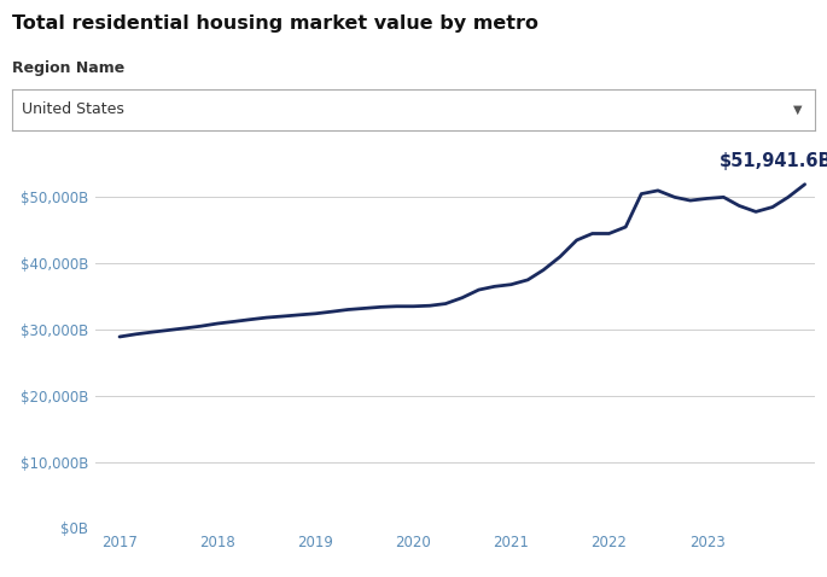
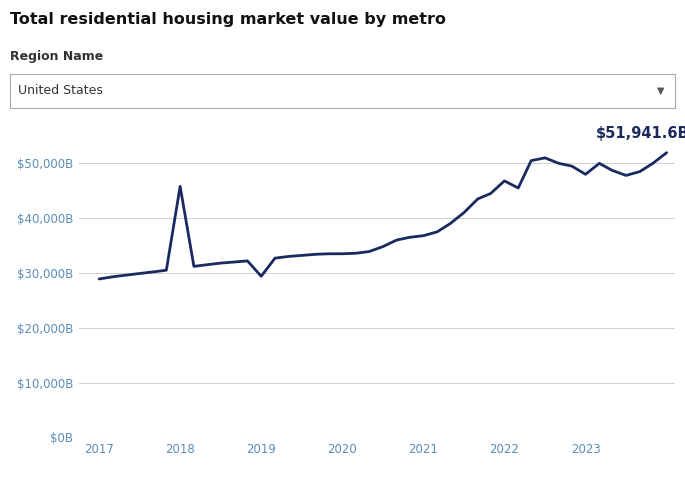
2018: $30,900B -> $45,800B
2019: $32,400B -> $29,400B
2022: $44,500B -> $46,800B
2023: $49,800B -> $48,000B
